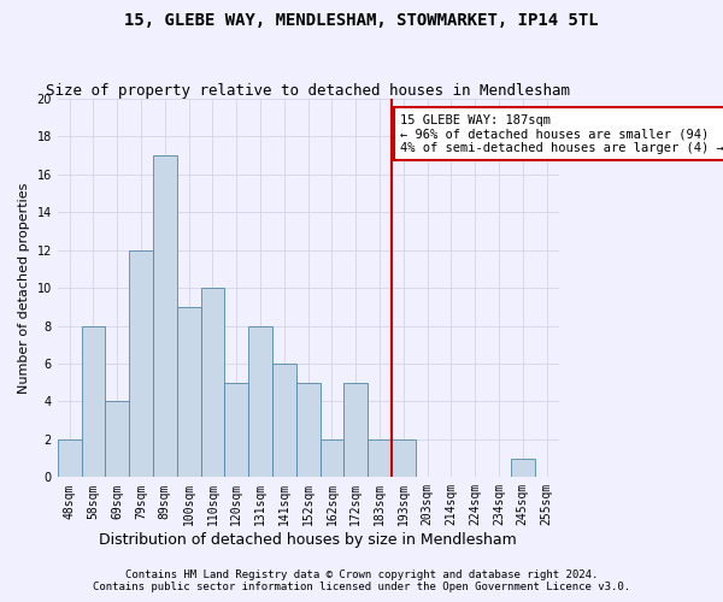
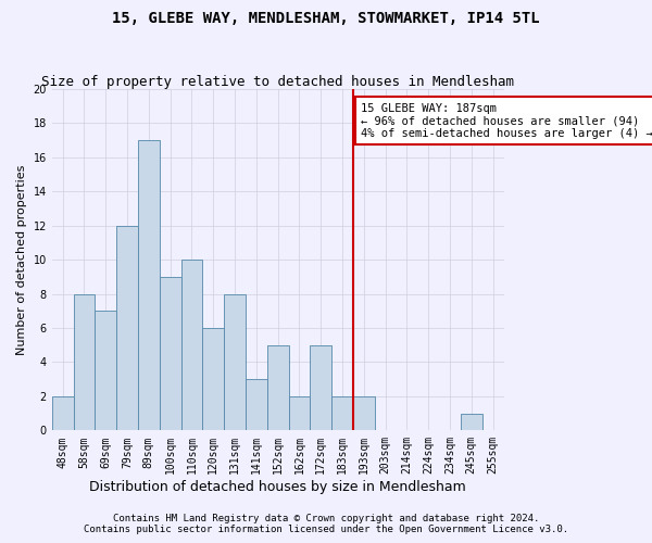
69sqm: 4 -> 7
120sqm: 5 -> 6
141sqm: 6 -> 3
